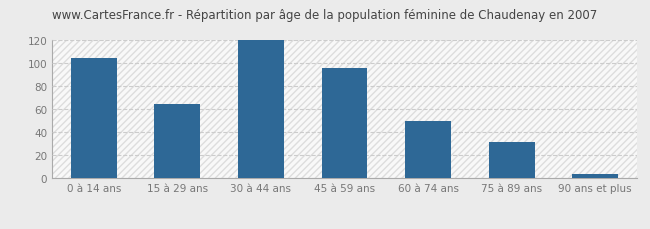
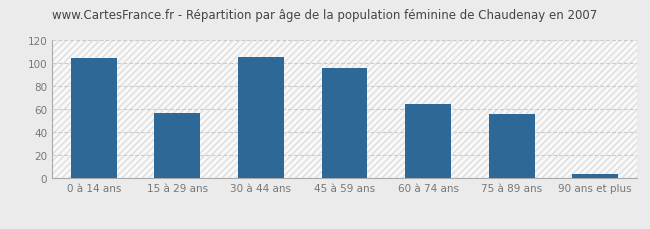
15 à 29 ans: 65 -> 57
30 à 44 ans: 120 -> 106
60 à 74 ans: 50 -> 65
75 à 89 ans: 32 -> 56
